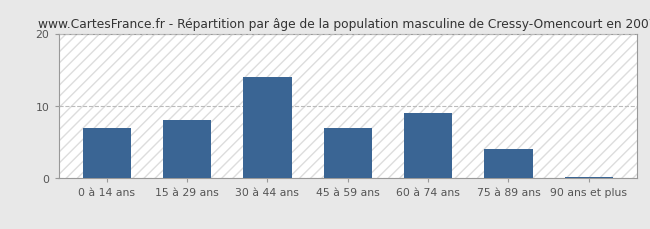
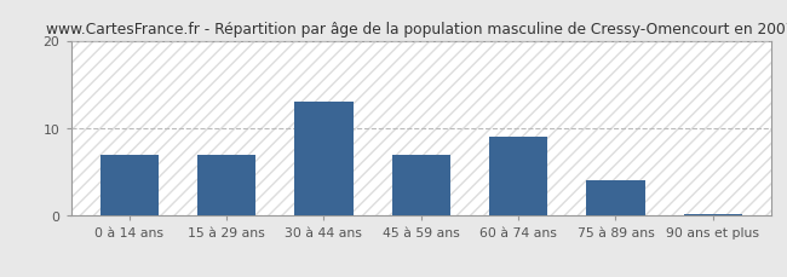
15 à 29 ans: 8.0 -> 7.0
30 à 44 ans: 14.0 -> 13.0
